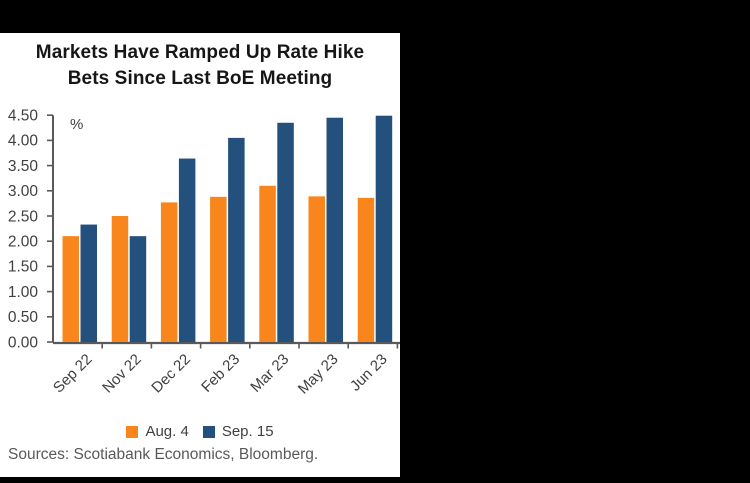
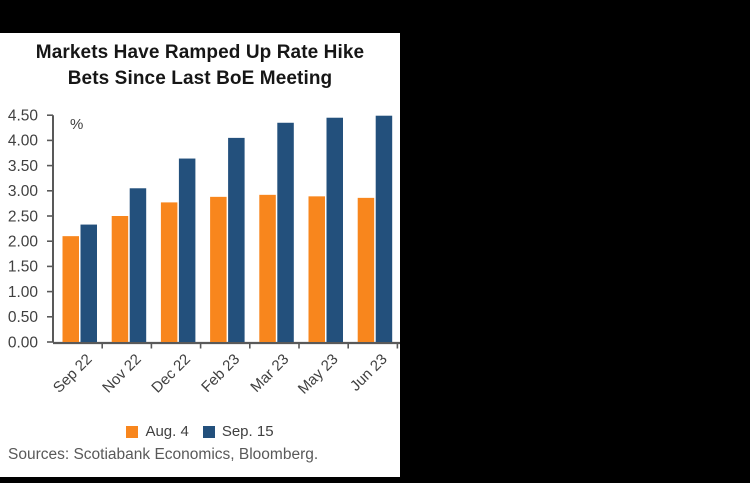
Sep. 15/Nov 22: 2.1 -> 3.0
Aug. 4/Mar 23: 3.1 -> 2.9
